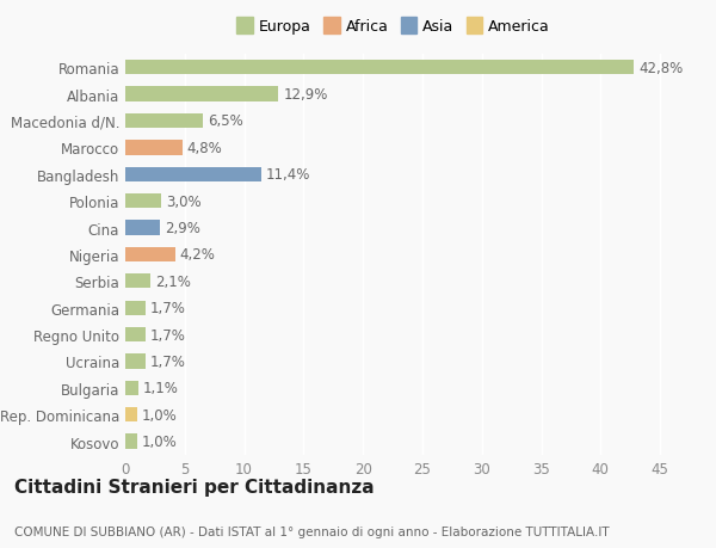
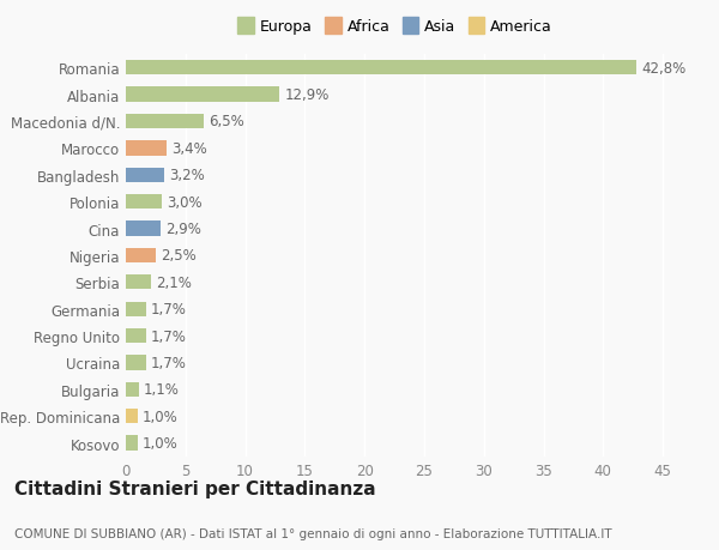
Marocco: 4,8% -> 3,4%
Bangladesh: 11,4% -> 3,2%
Nigeria: 4,2% -> 2,5%
